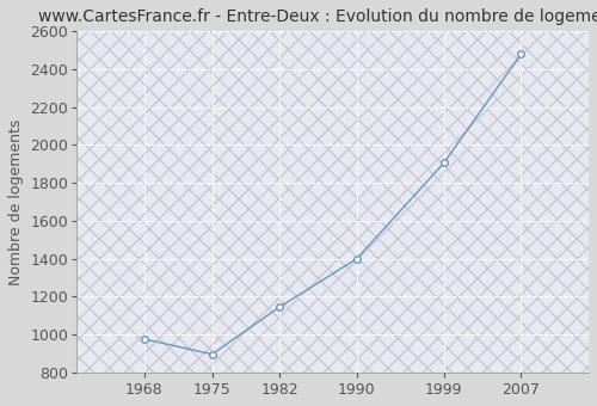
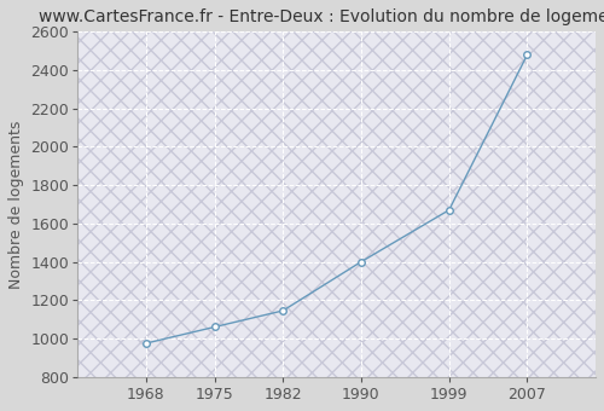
1975: 900 -> 1060
1999: 1900 -> 1670
